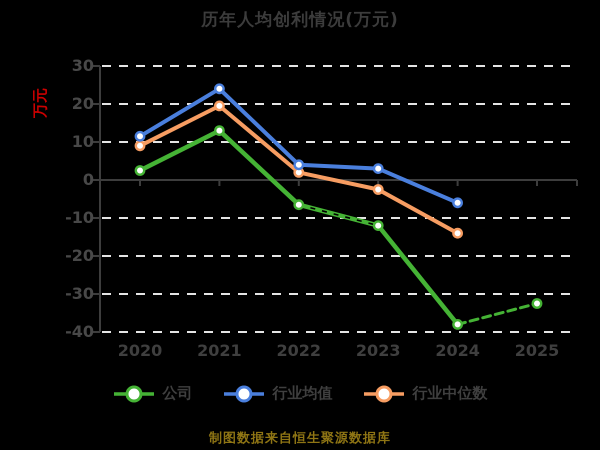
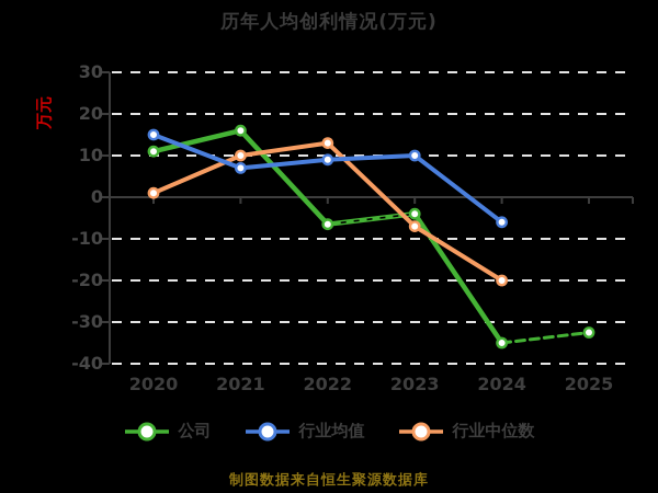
公司/2020: 2 -> 11
行业均值/2020: 12 -> 15
行业中位数/2020: 9 -> 1
公司/2021: 13 -> 16
行业均值/2021: 24 -> 7
行业中位数/2021: 20 -> 10
行业均值/2022: 4 -> 9
行业中位数/2022: 2 -> 13
公司/2023: -12 -> -4
行业均值/2023: 3 -> 10
行业中位数/2023: -2 -> -7
公司/2024: -38 -> -35
行业中位数/2024: -14 -> -20
